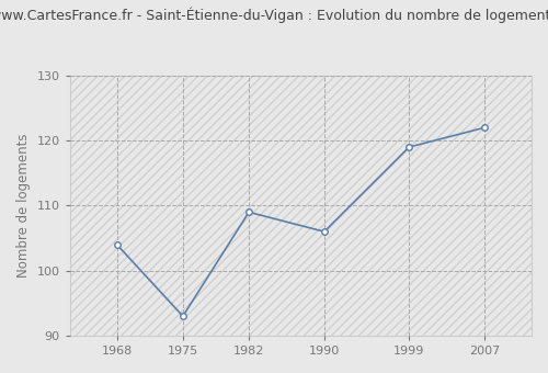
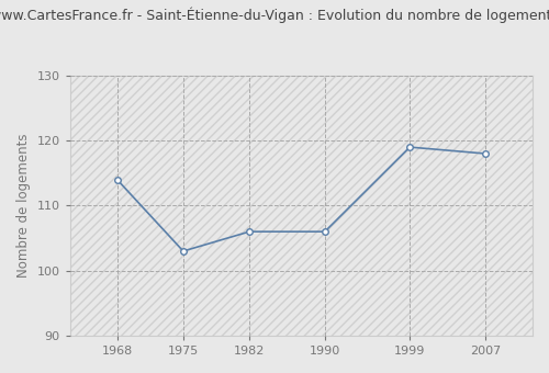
1968: 104 -> 114
1975: 93 -> 103
1982: 109 -> 106
2007: 122 -> 118
